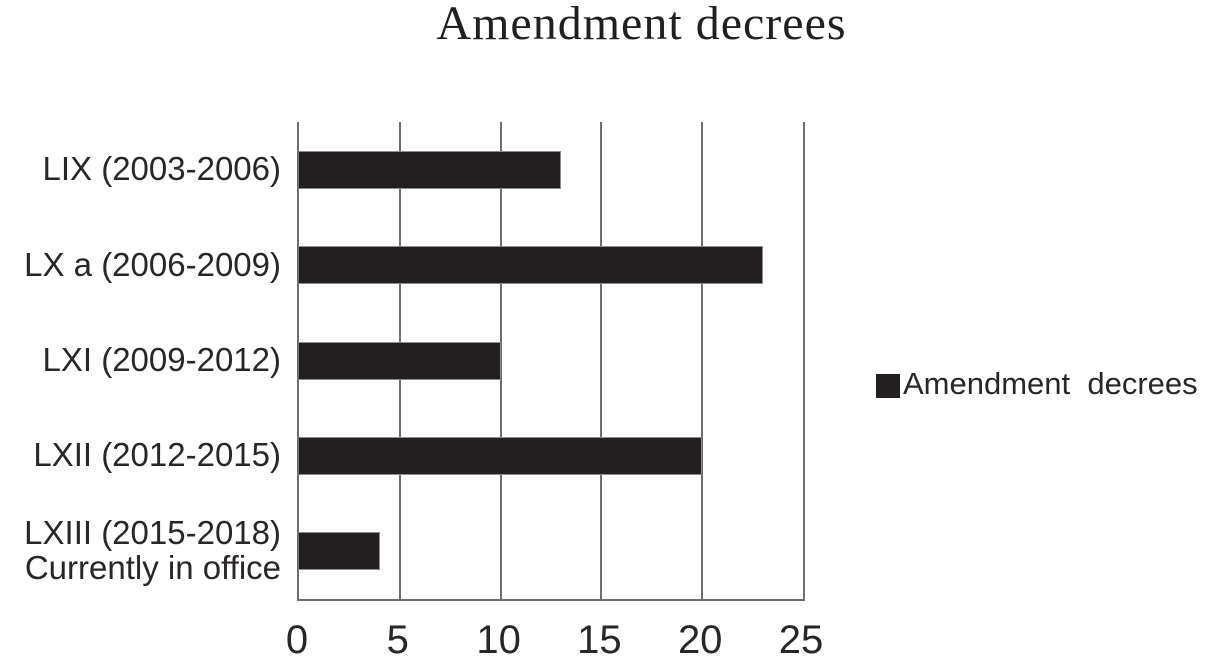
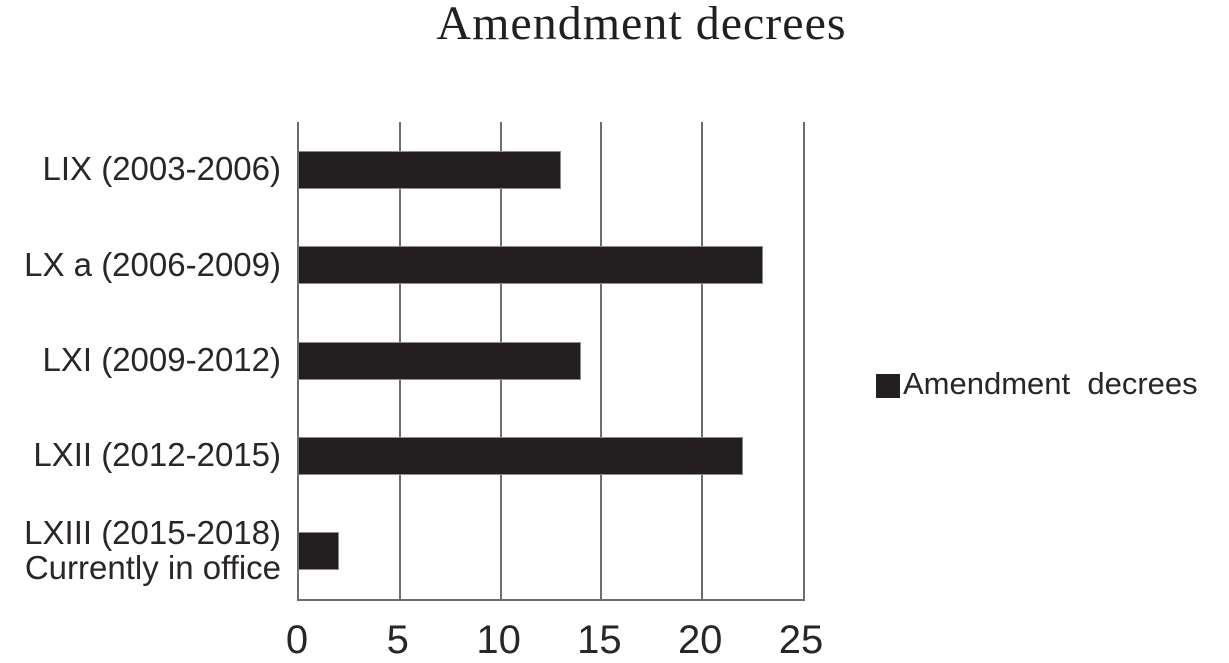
LXI (2009-2012): 10 -> 14
LXII (2012-2015): 20 -> 22
LXIII (2015-2018) Currently in office: 4 -> 2
